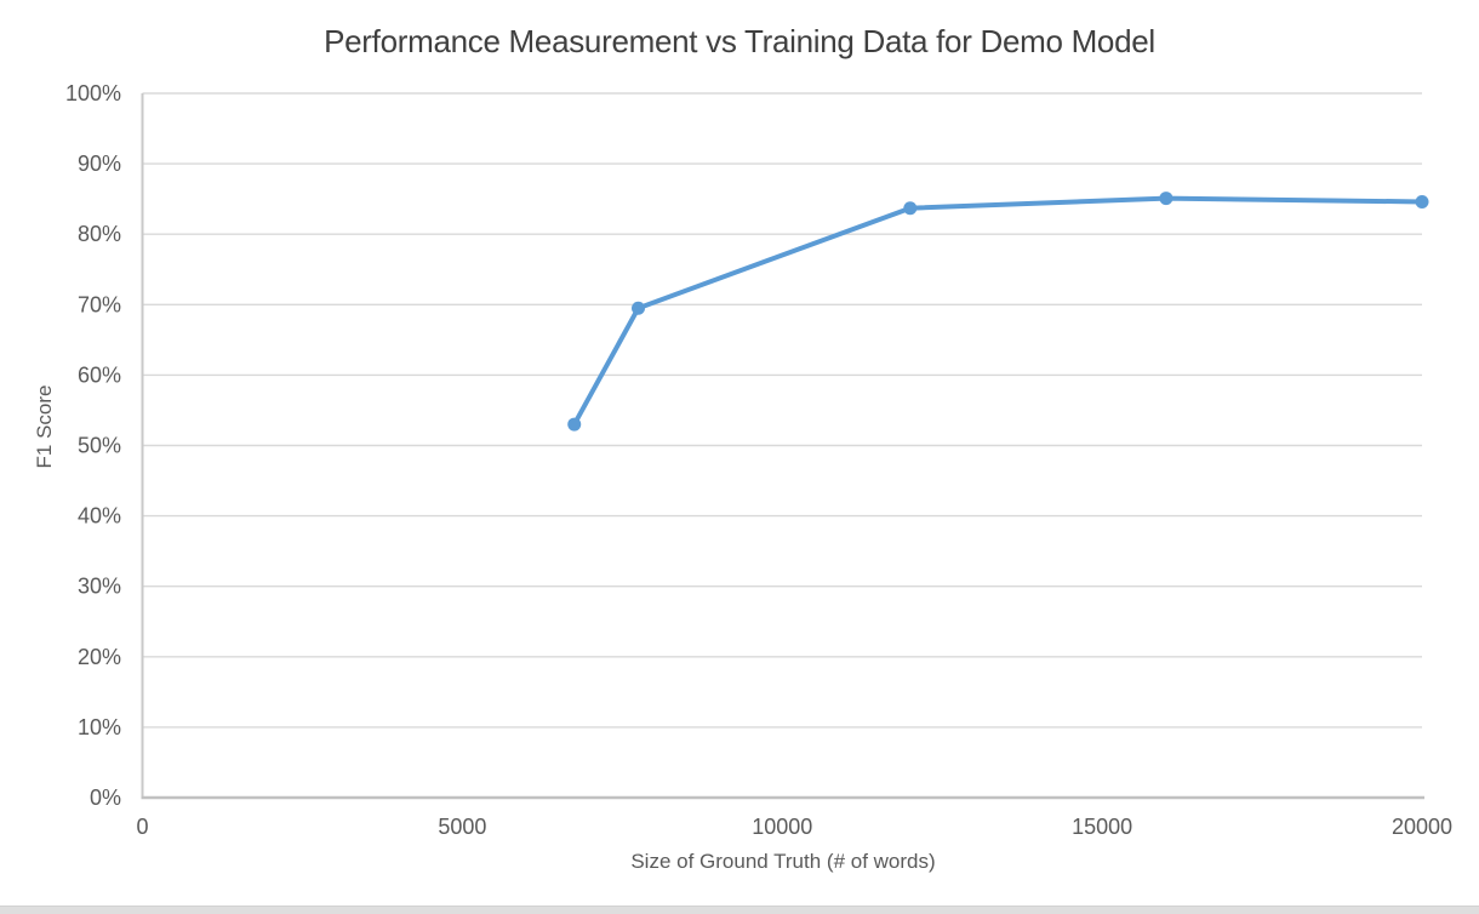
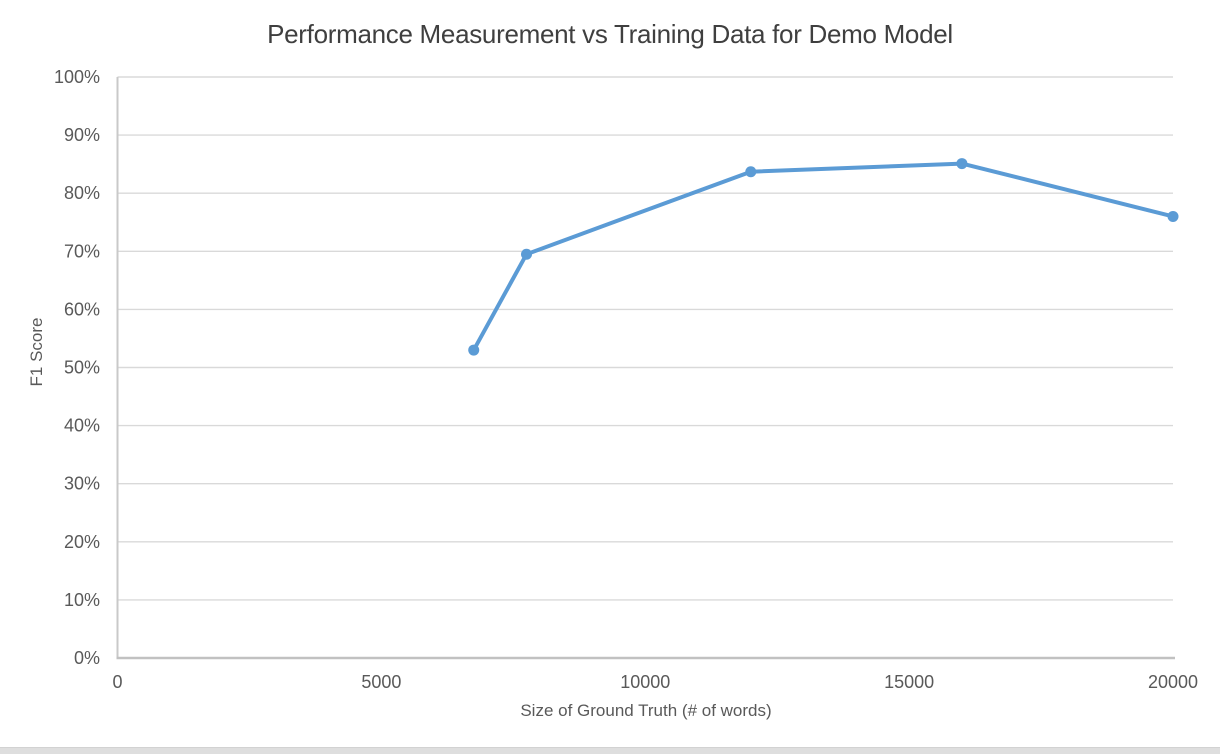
20000: 85% -> 76%
